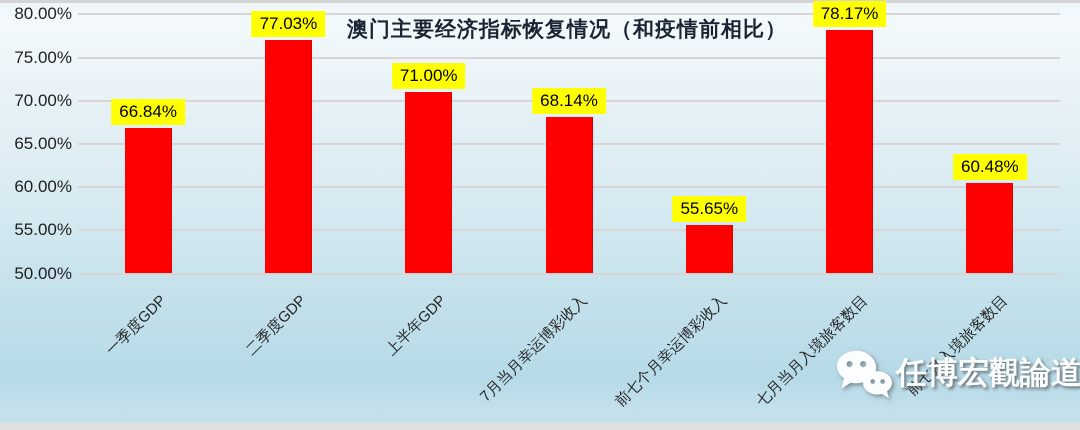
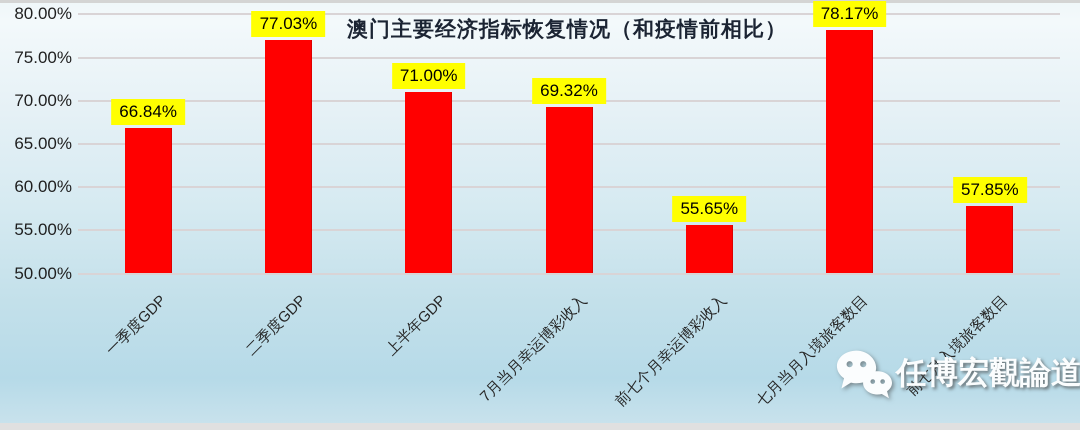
7月当月幸运博彩收入: 68.14% -> 69.32%
前七月入境旅客数目: 60.48% -> 57.85%
